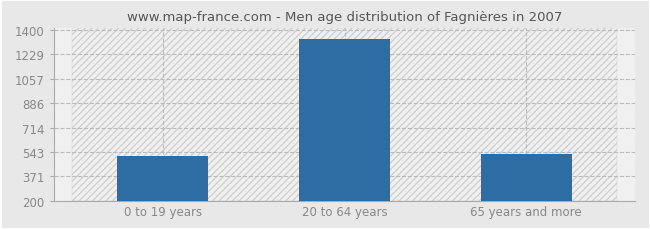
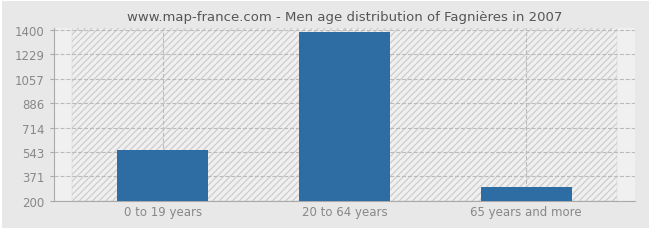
0 to 19 years: 510 -> 560
20 to 64 years: 1340 -> 1390
65 years and more: 530 -> 300
